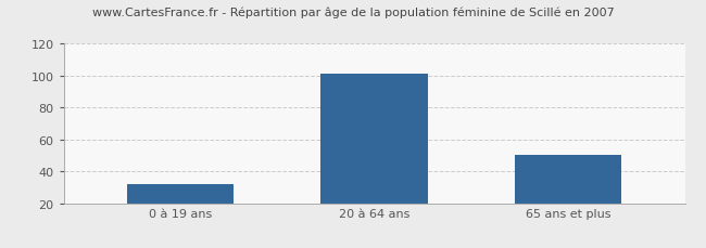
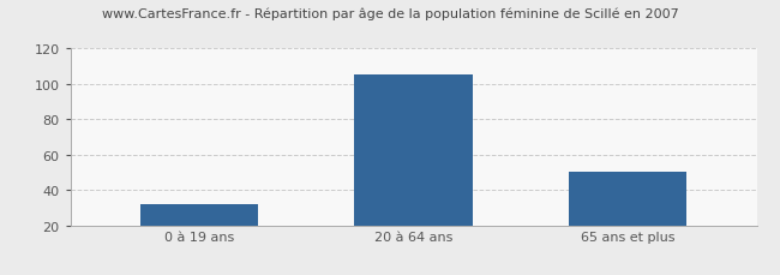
20 à 64 ans: 101 -> 105
